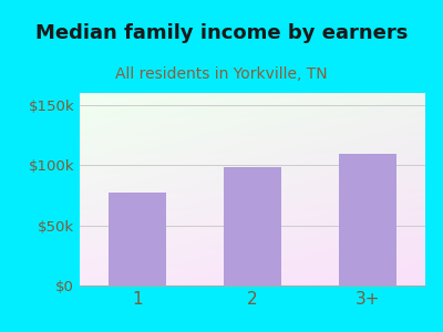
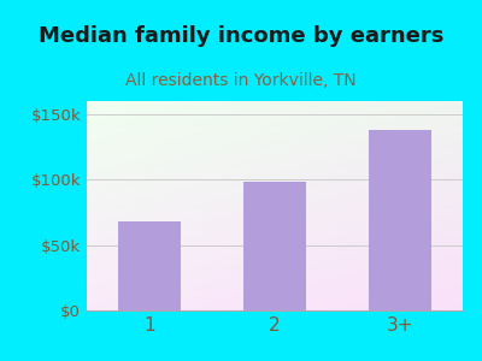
1: $77k -> $68k
3+: $109k -> $138k
